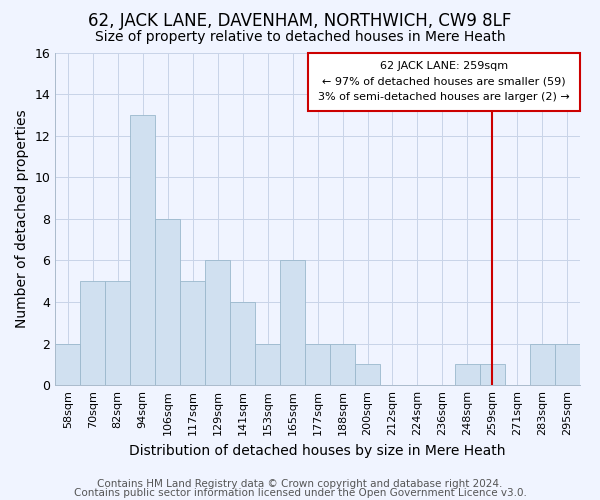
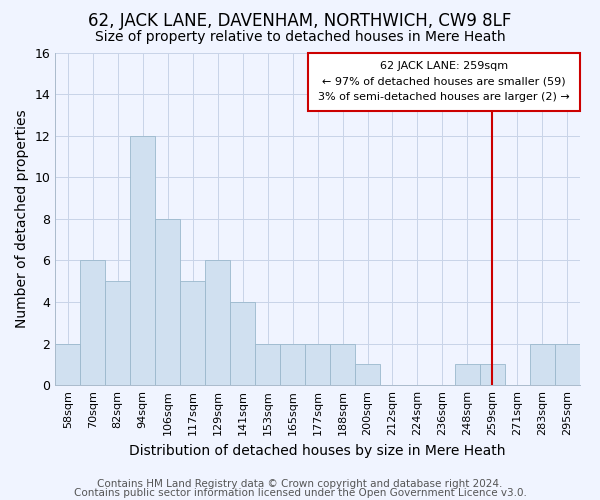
70sqm: 5 -> 6
94sqm: 13 -> 12
165sqm: 6 -> 2
